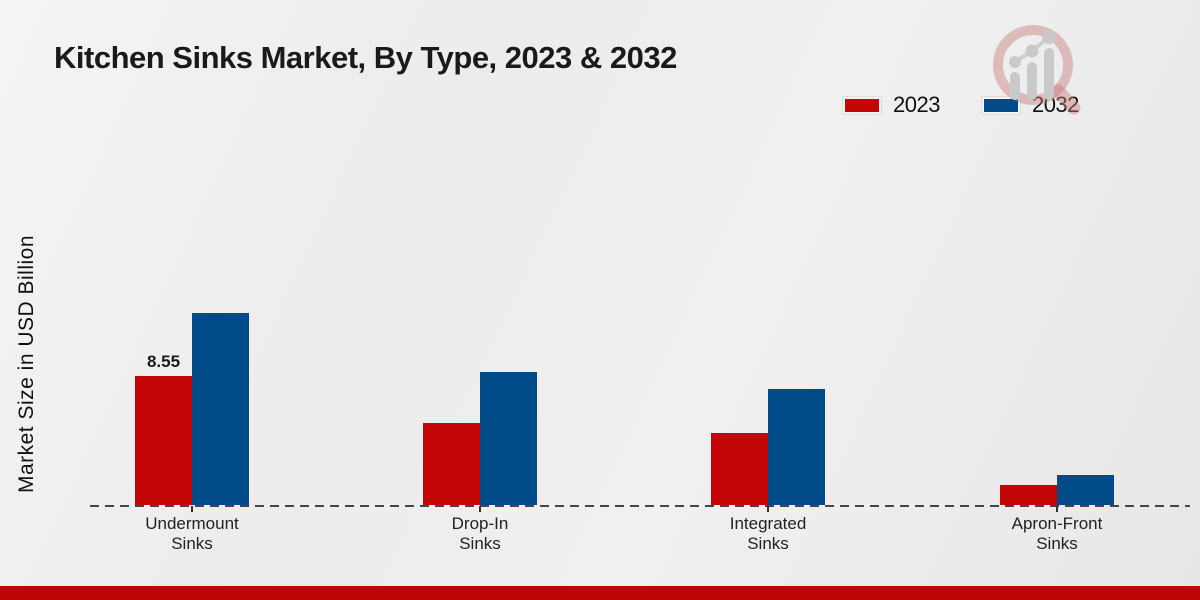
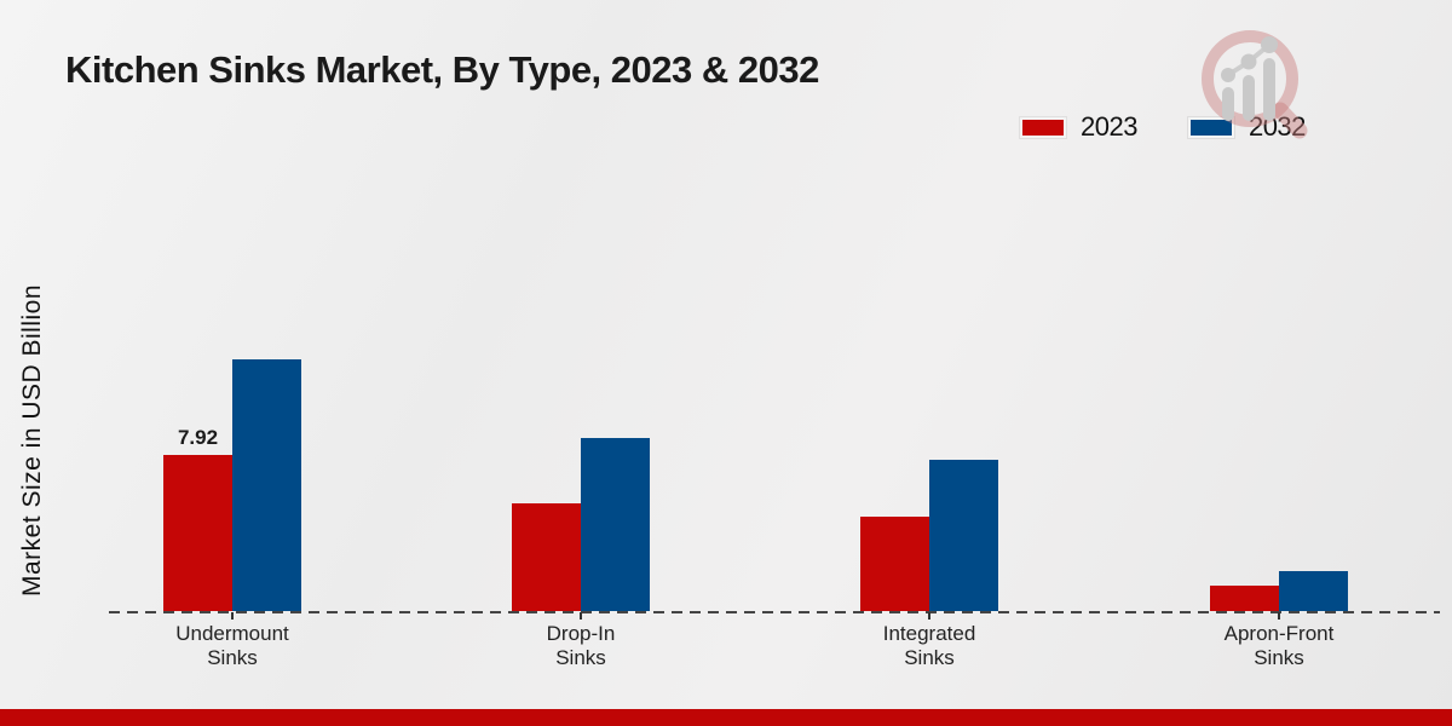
2023/Undermount Sinks: 8.55 -> 7.92
